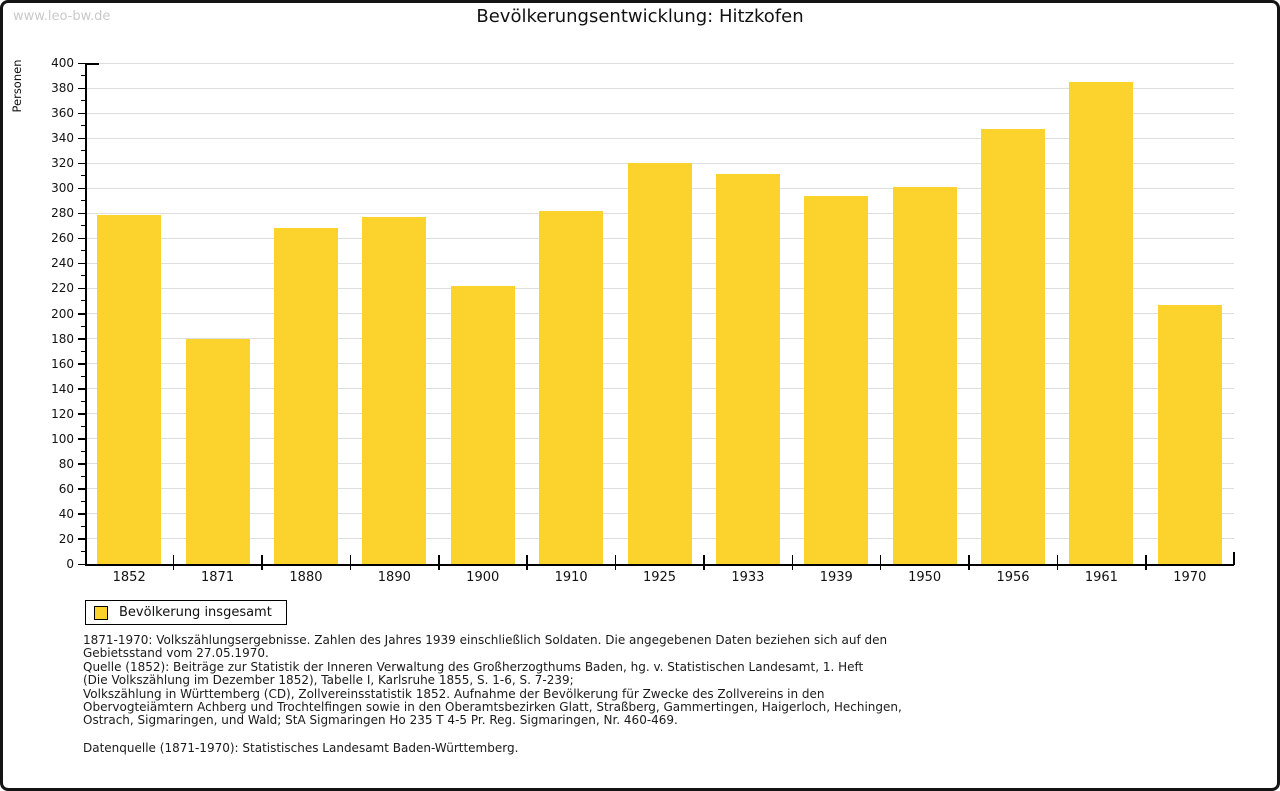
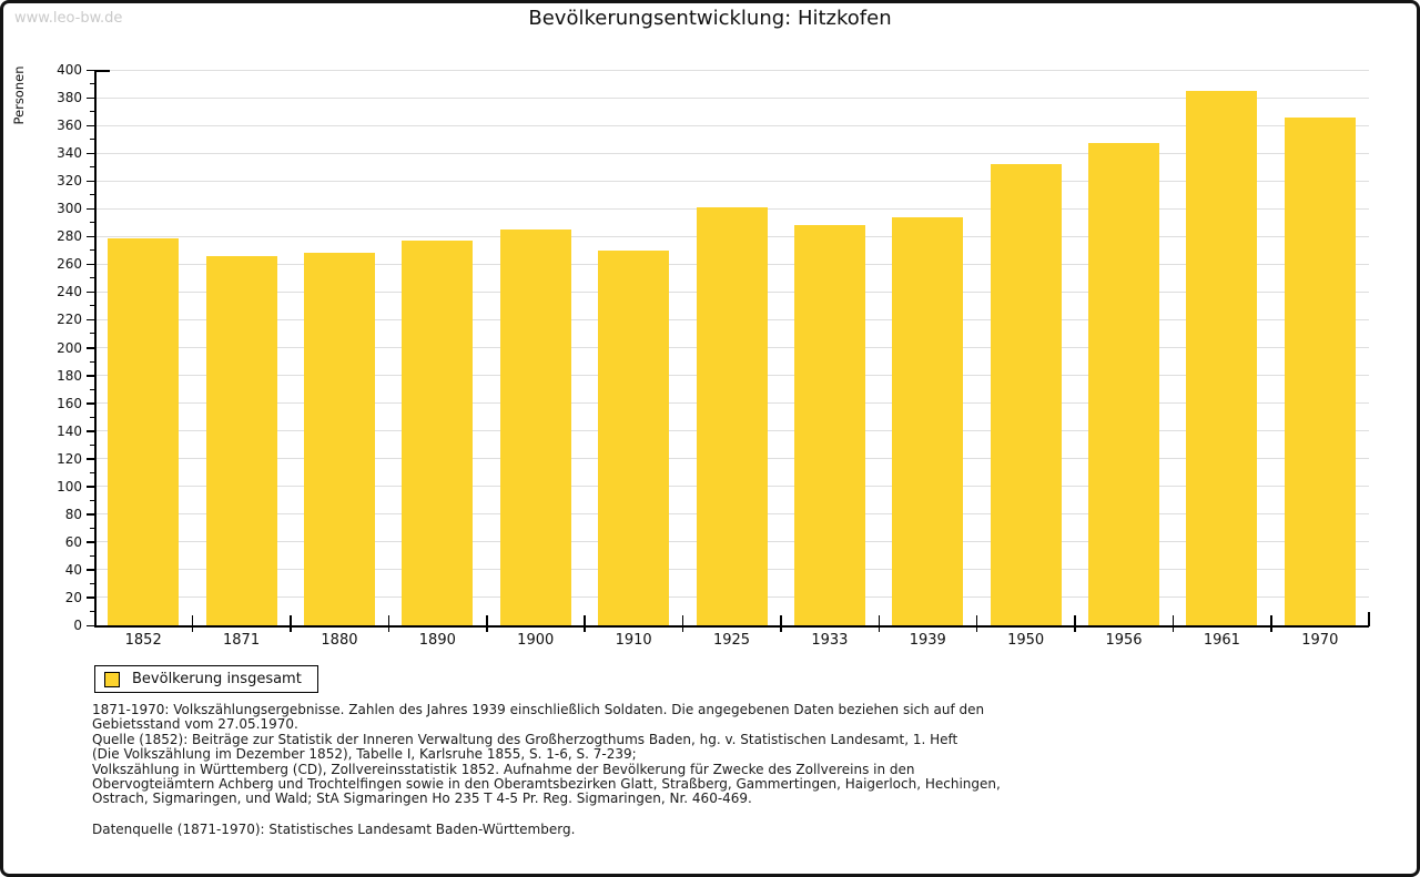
1871: 180 -> 266
1900: 222 -> 285
1910: 282 -> 270
1925: 320 -> 301
1933: 311 -> 288
1950: 301 -> 332
1970: 207 -> 366
